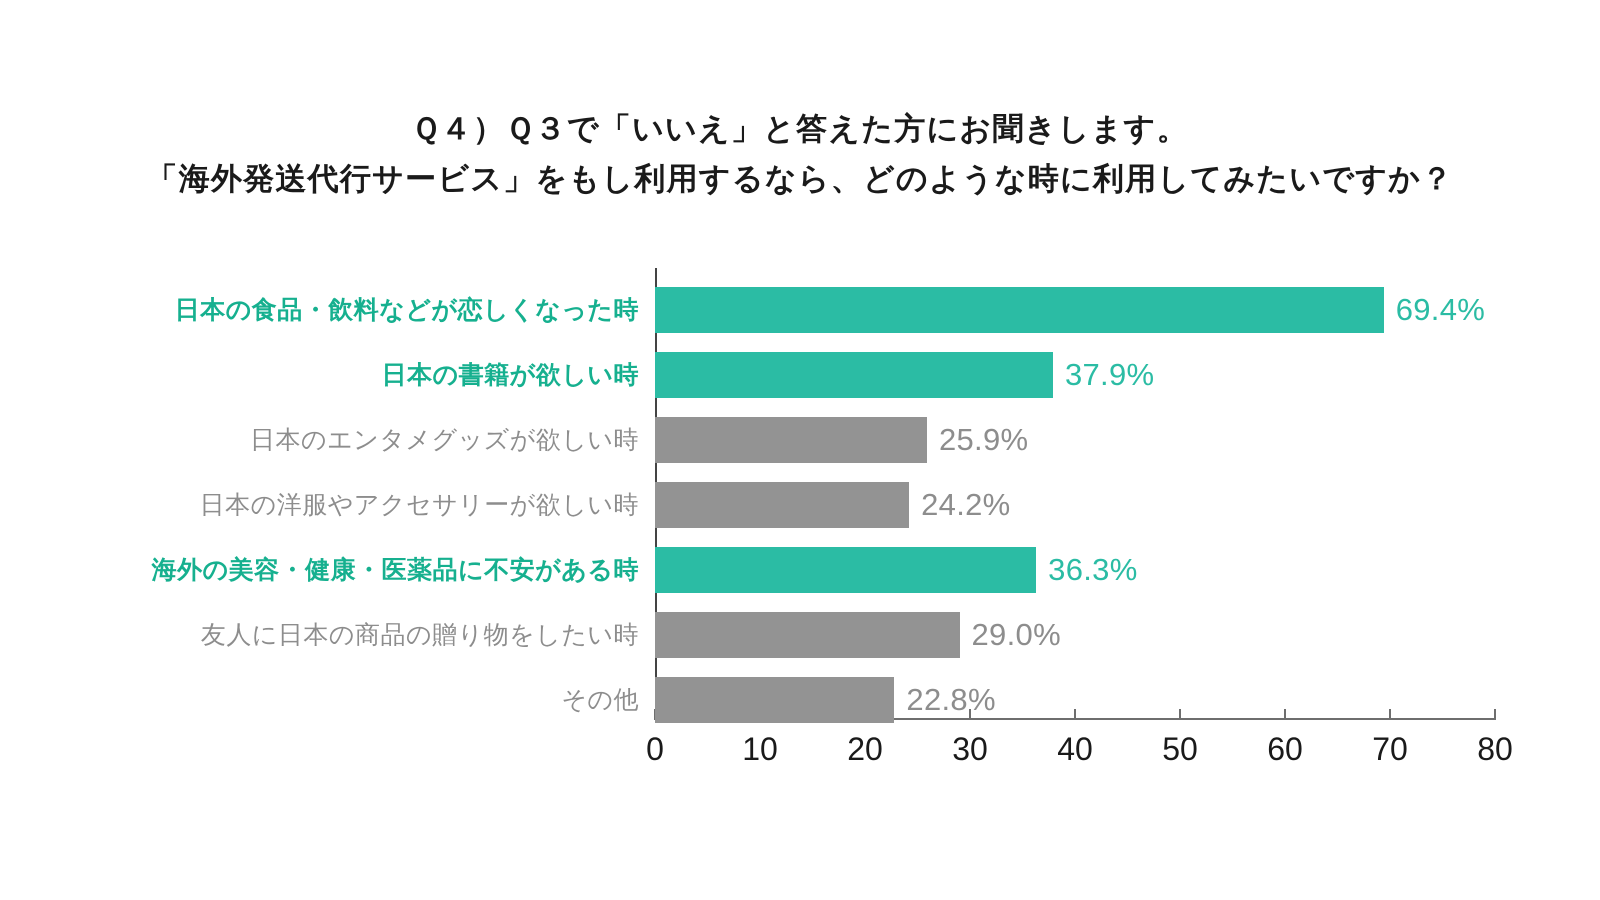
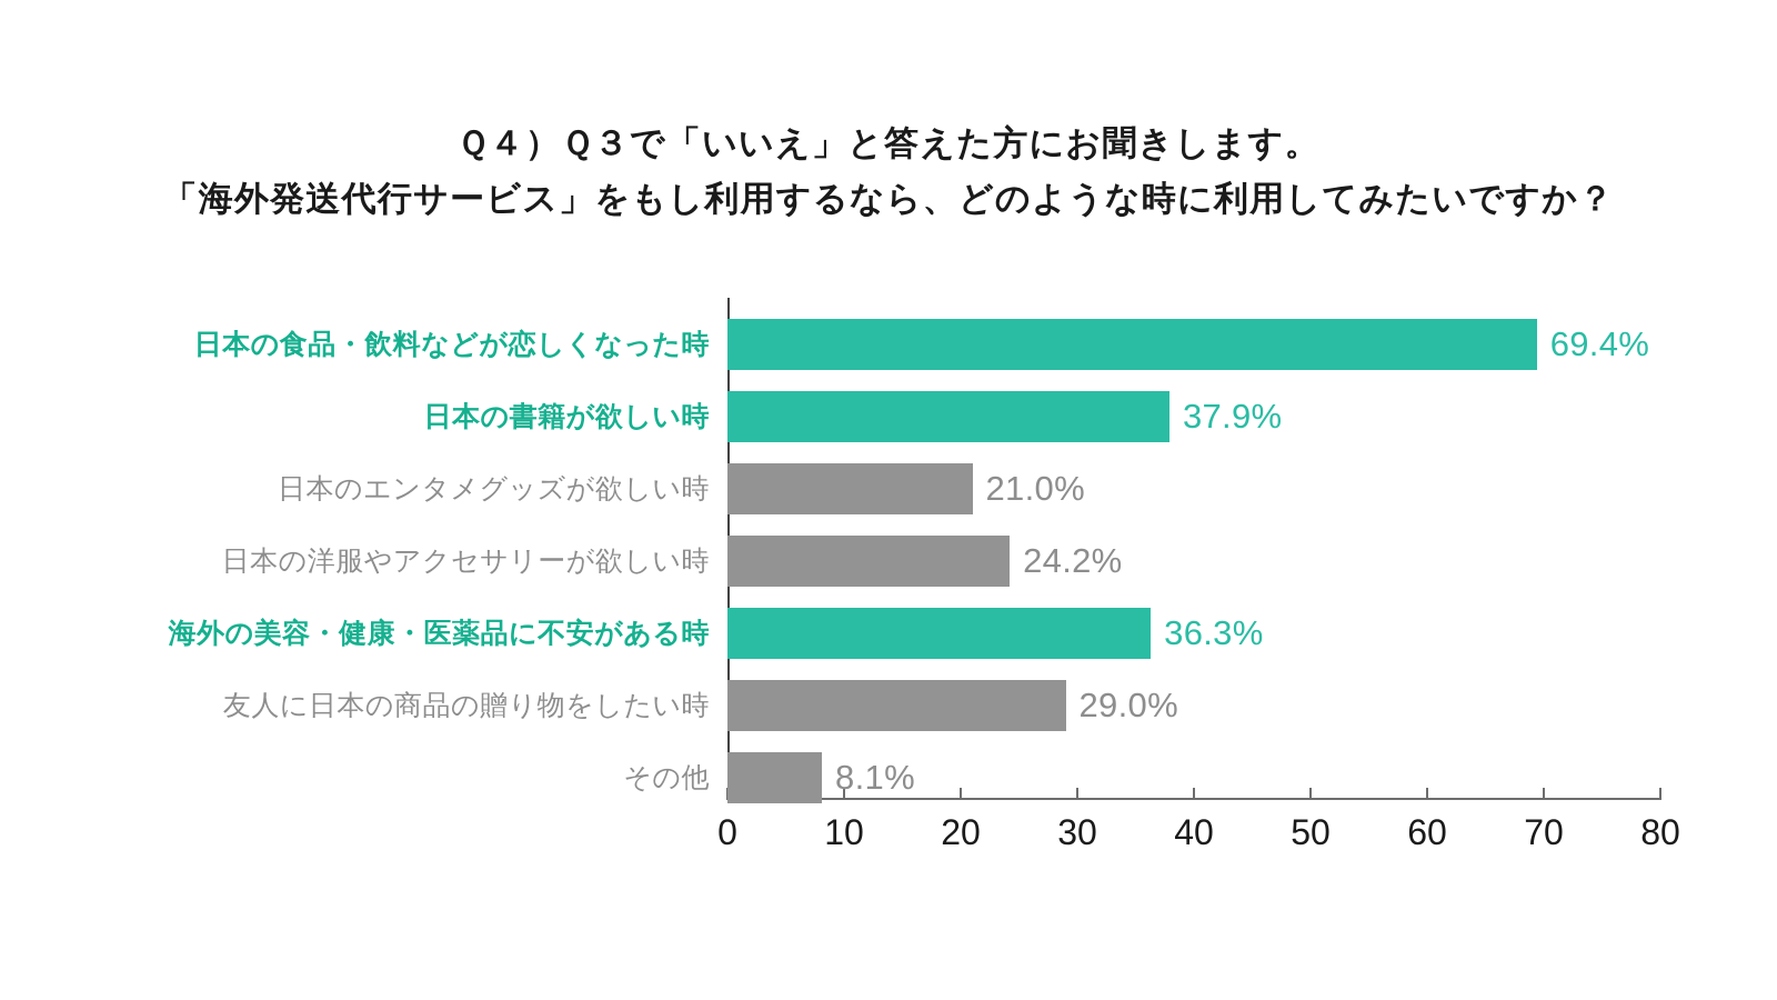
日本のエンタメグッズが欲しい時: 25.9% -> 21.0%
その他: 22.8% -> 8.1%
